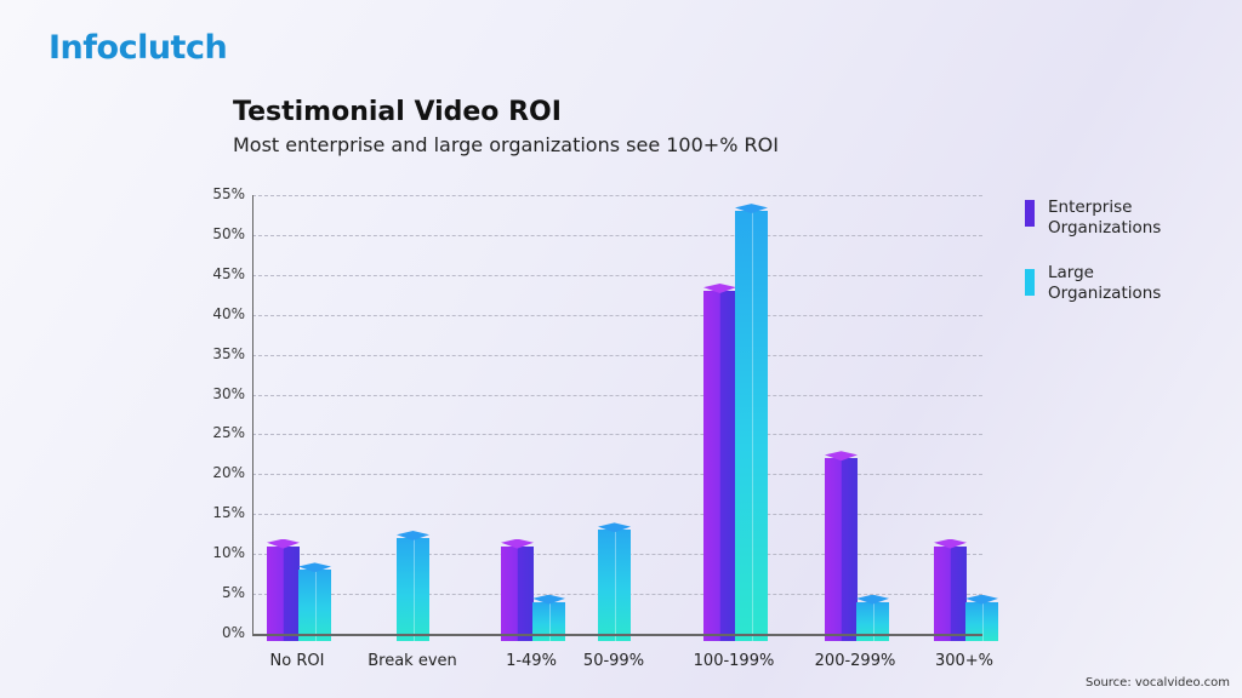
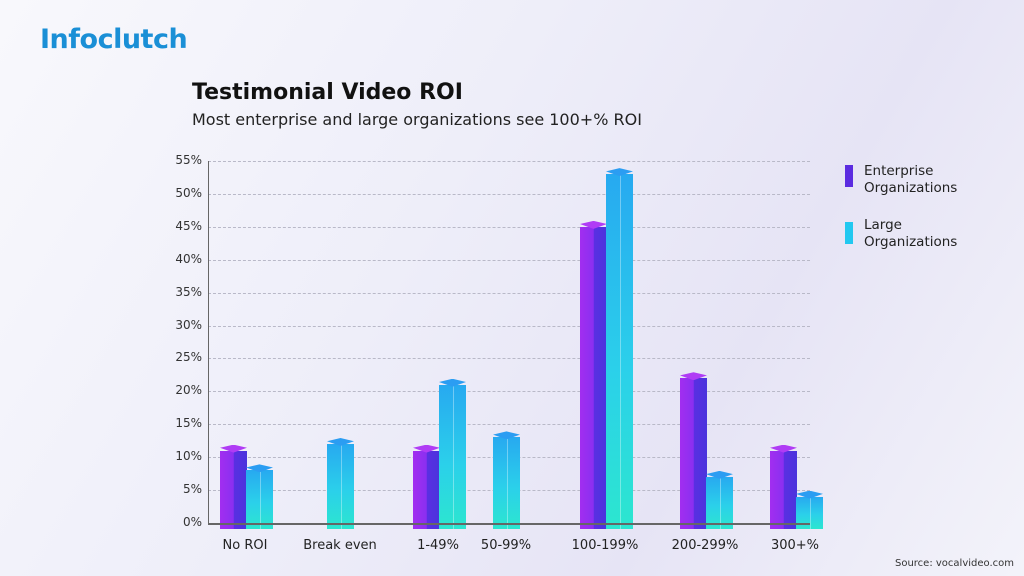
Large Organizations/1-49%: 4% -> 21%
Enterprise Organizations/100-199%: 43% -> 45%
Large Organizations/200-299%: 4% -> 7%
